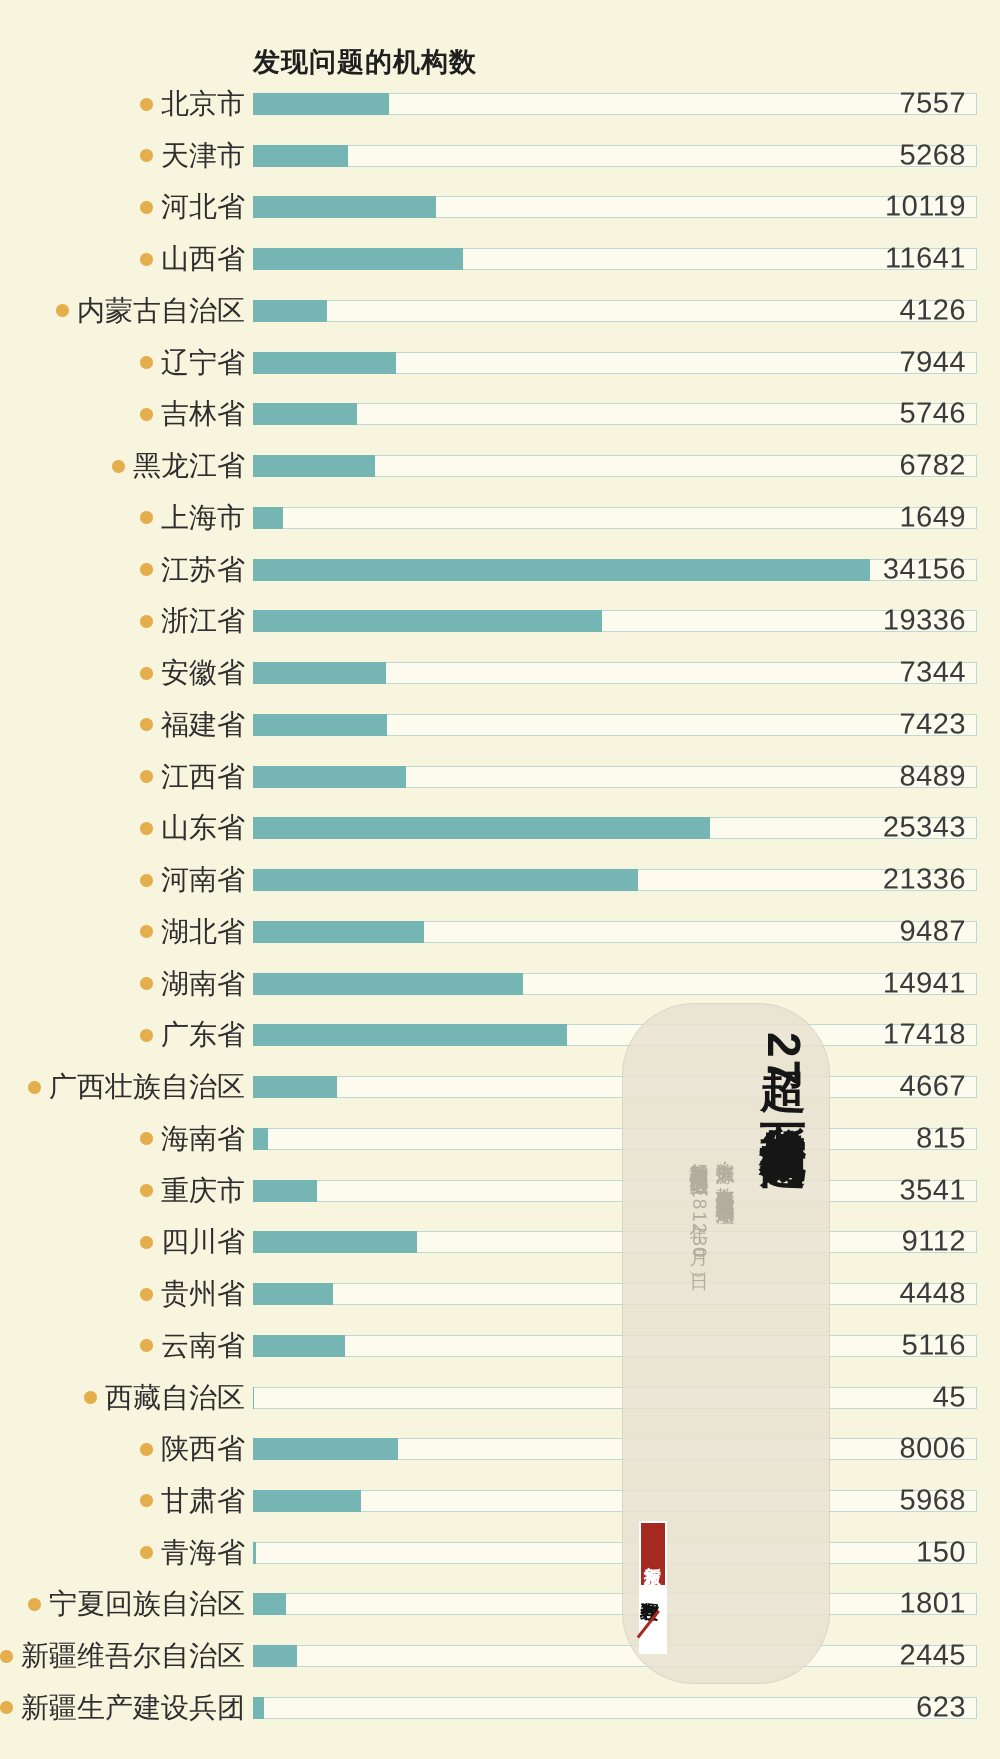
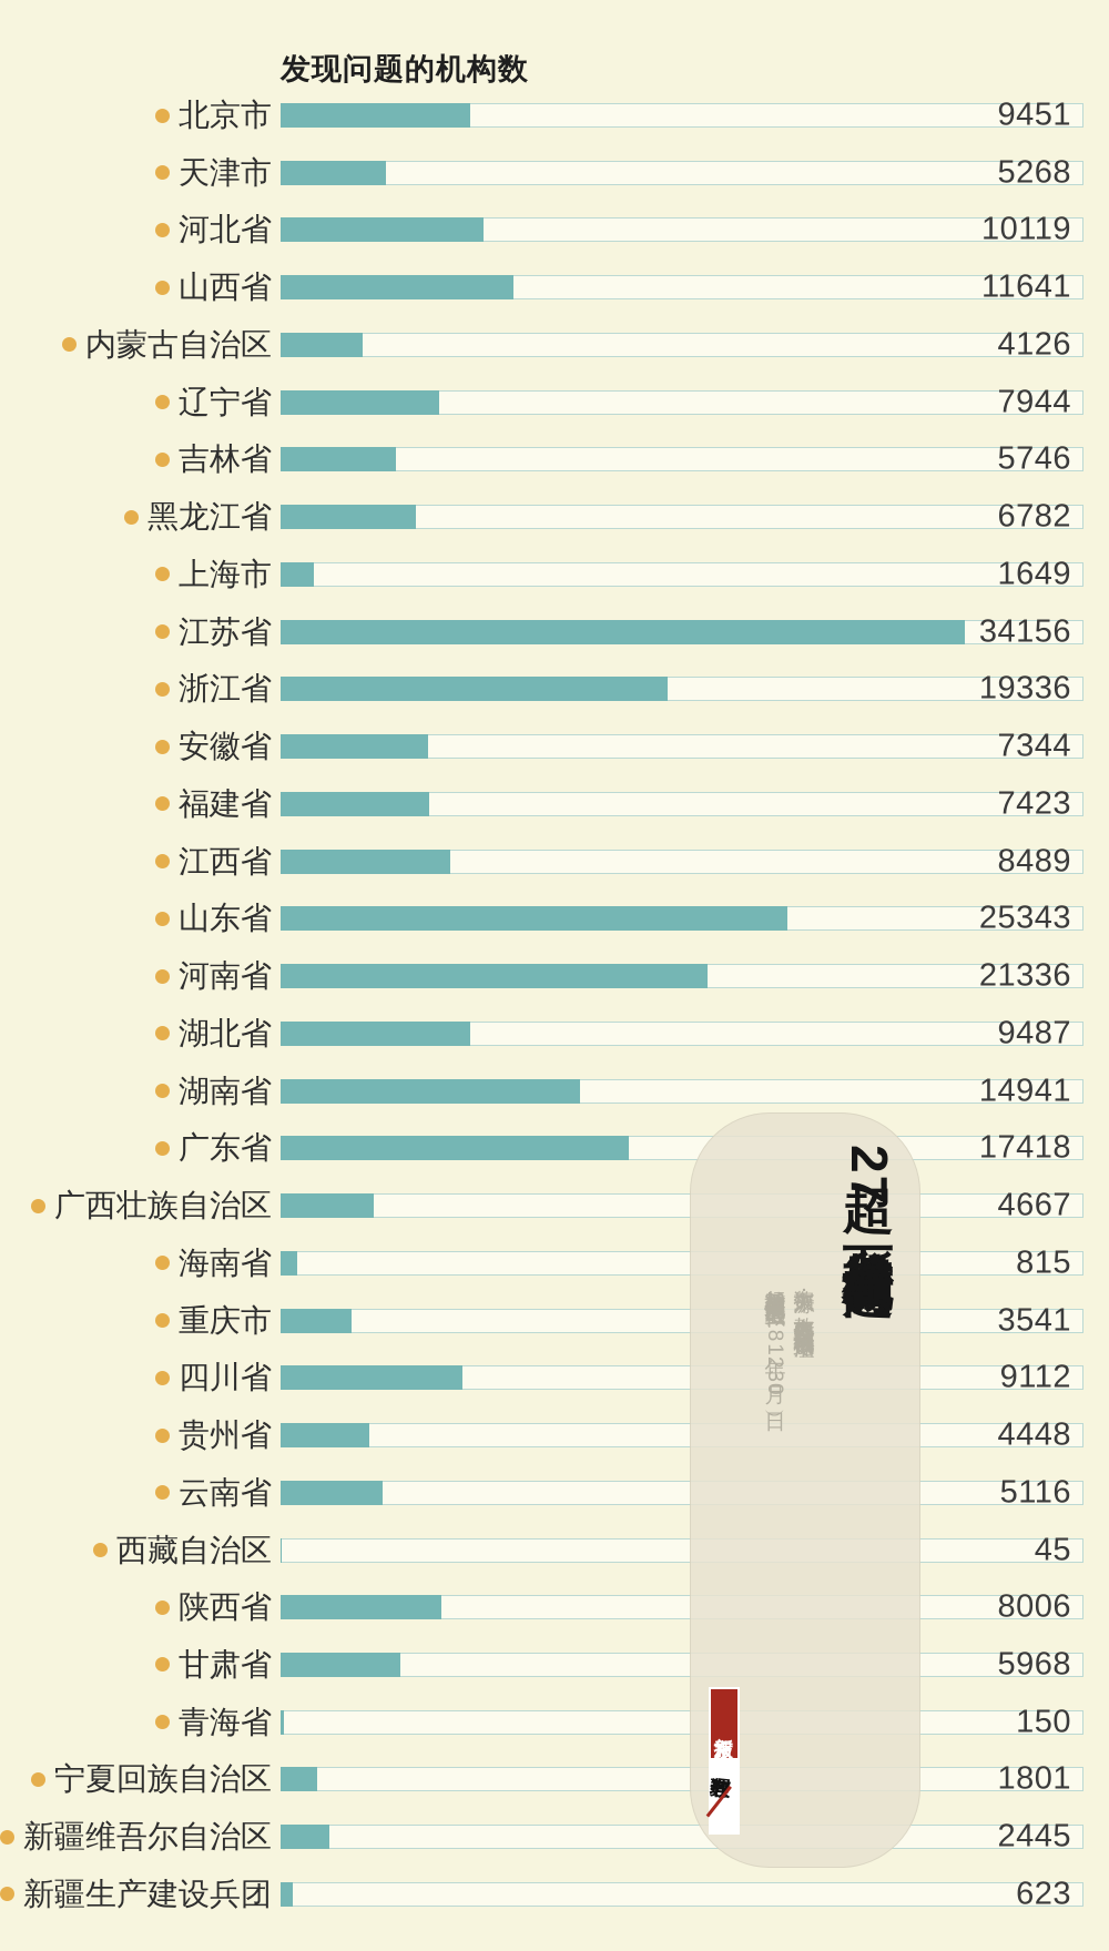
北京市: 7557 -> 9451
